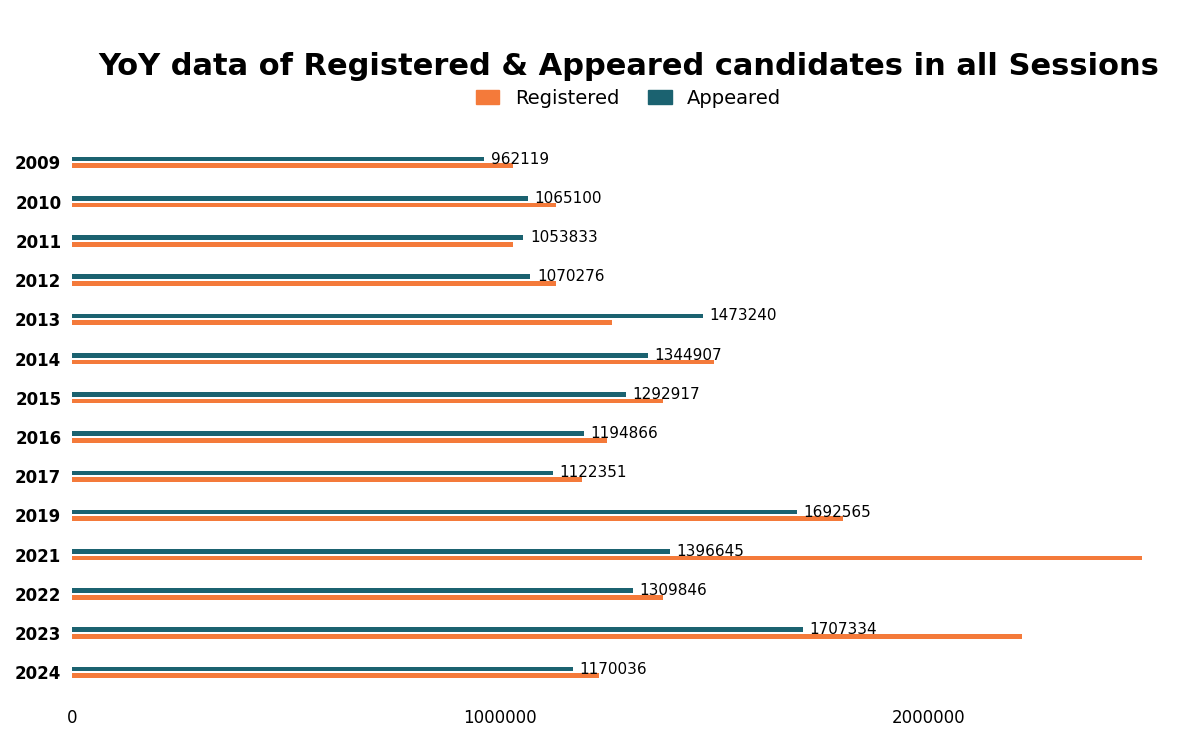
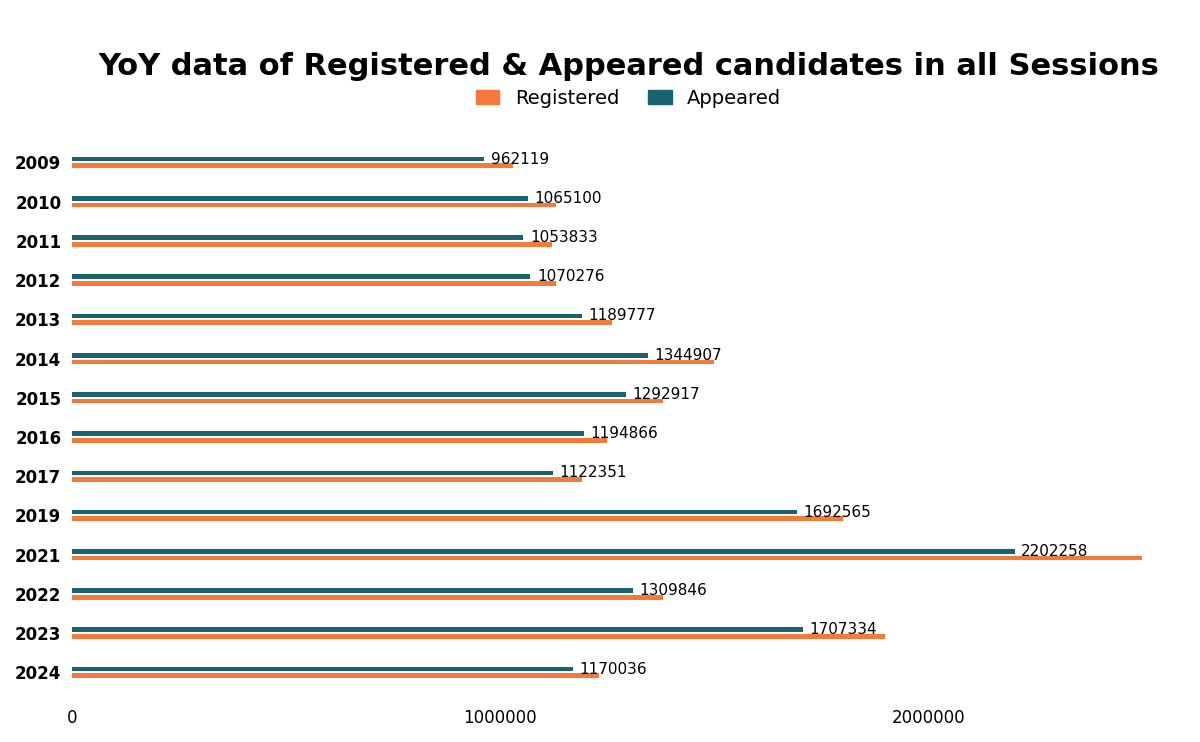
Registered/2011: 1030000 -> 1120000
Appeared/2013: 1473240 -> 1189777
Appeared/2021: 1396645 -> 2202258
Registered/2023: 2220000 -> 1900000
